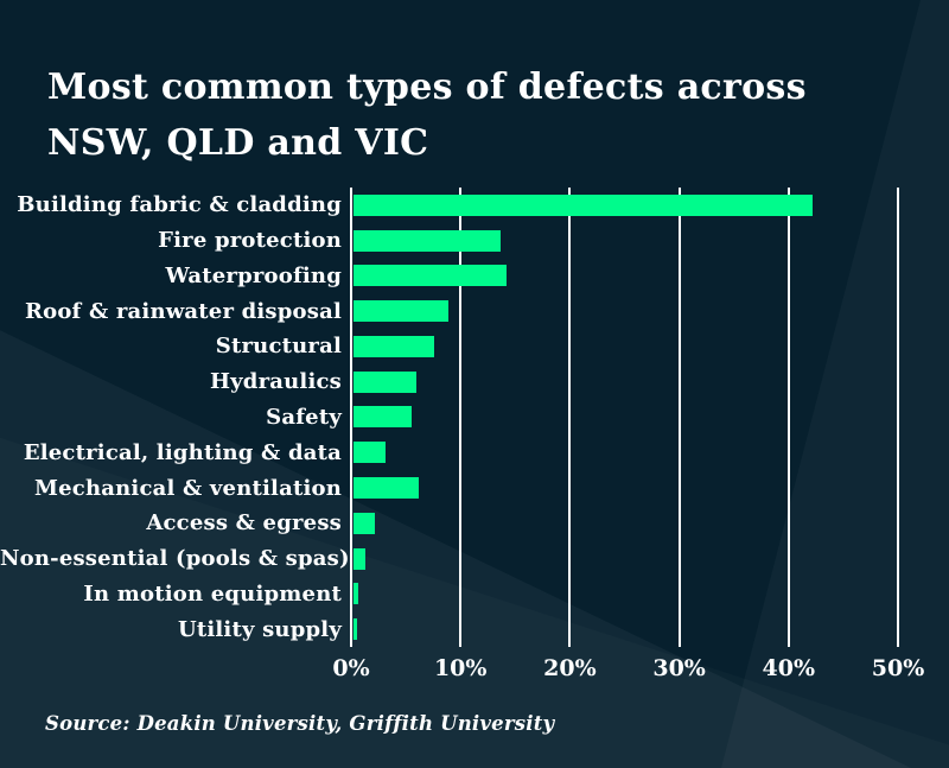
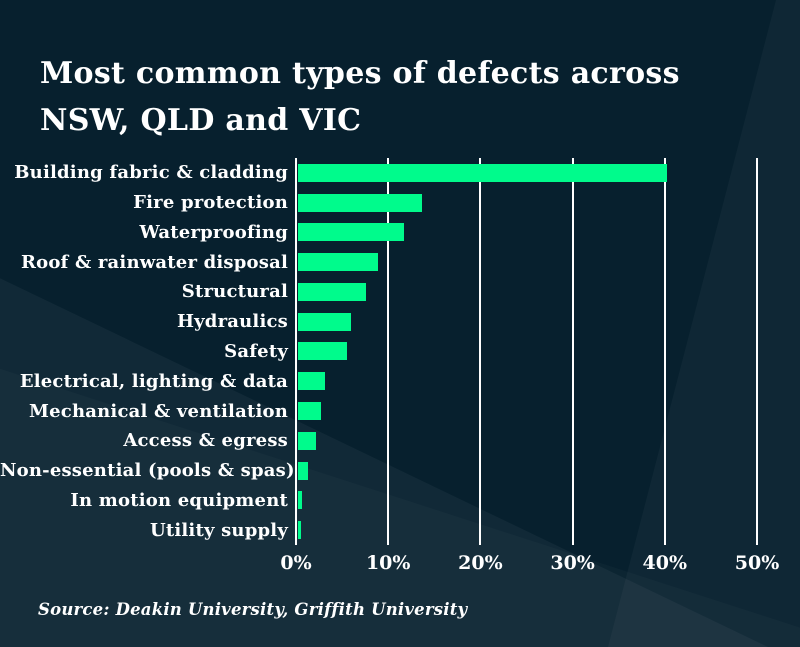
Building fabric & cladding: 42% -> 40%
Waterproofing: 14% -> 12%
Mechanical & ventilation: 6% -> 2%
